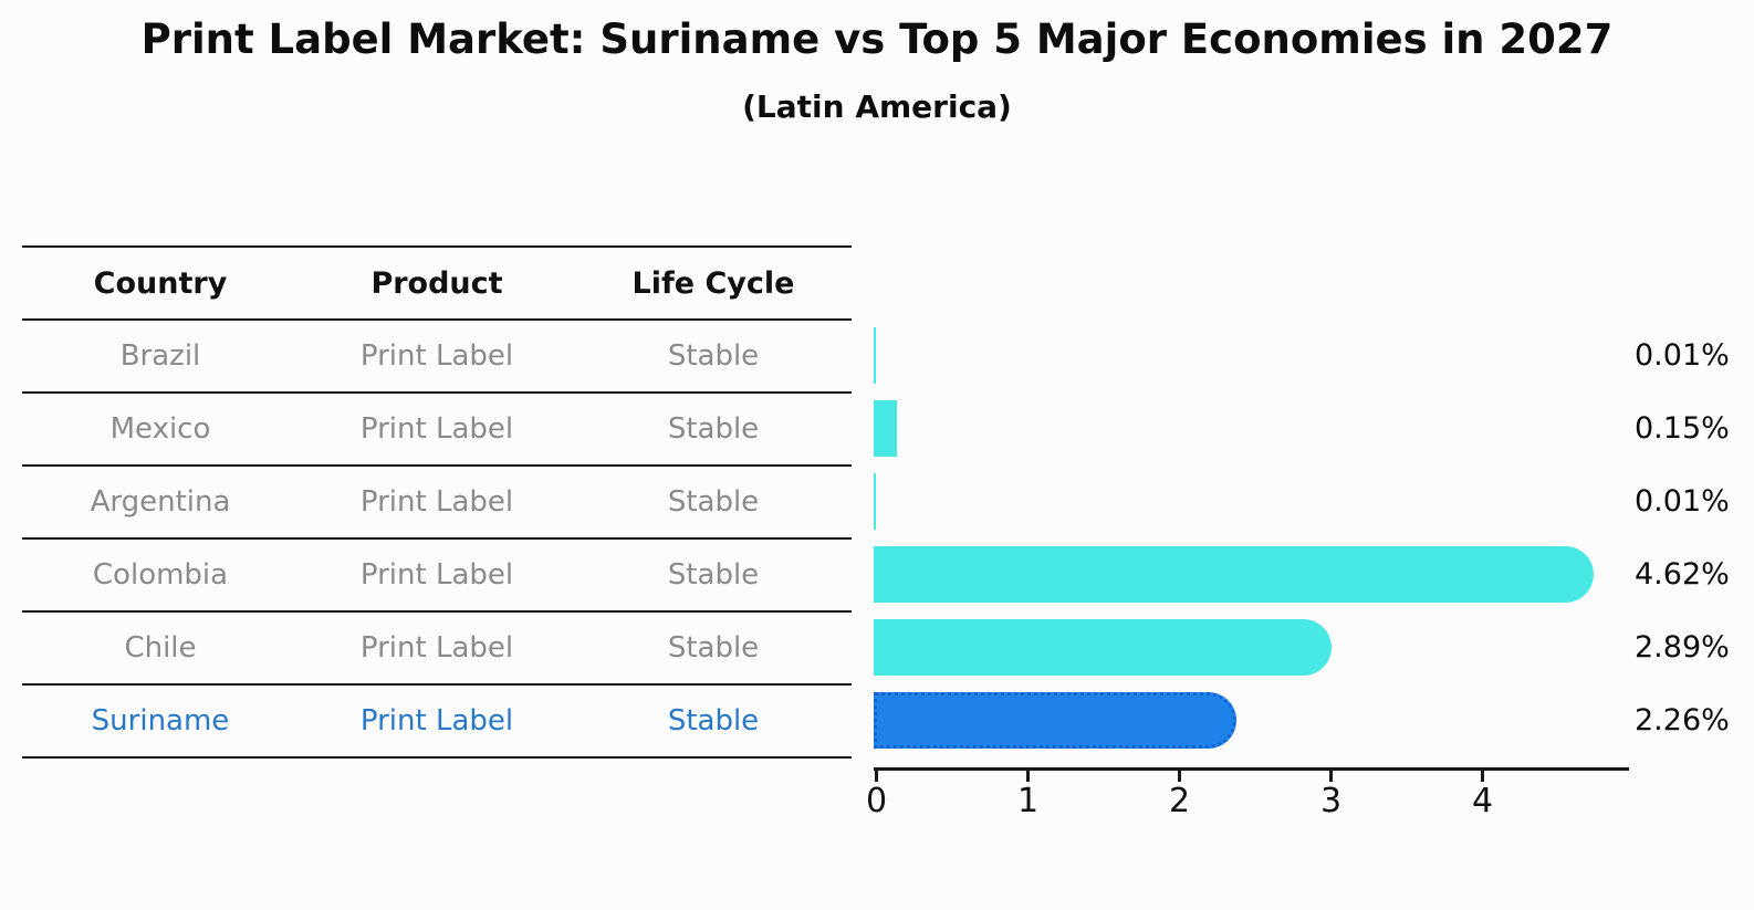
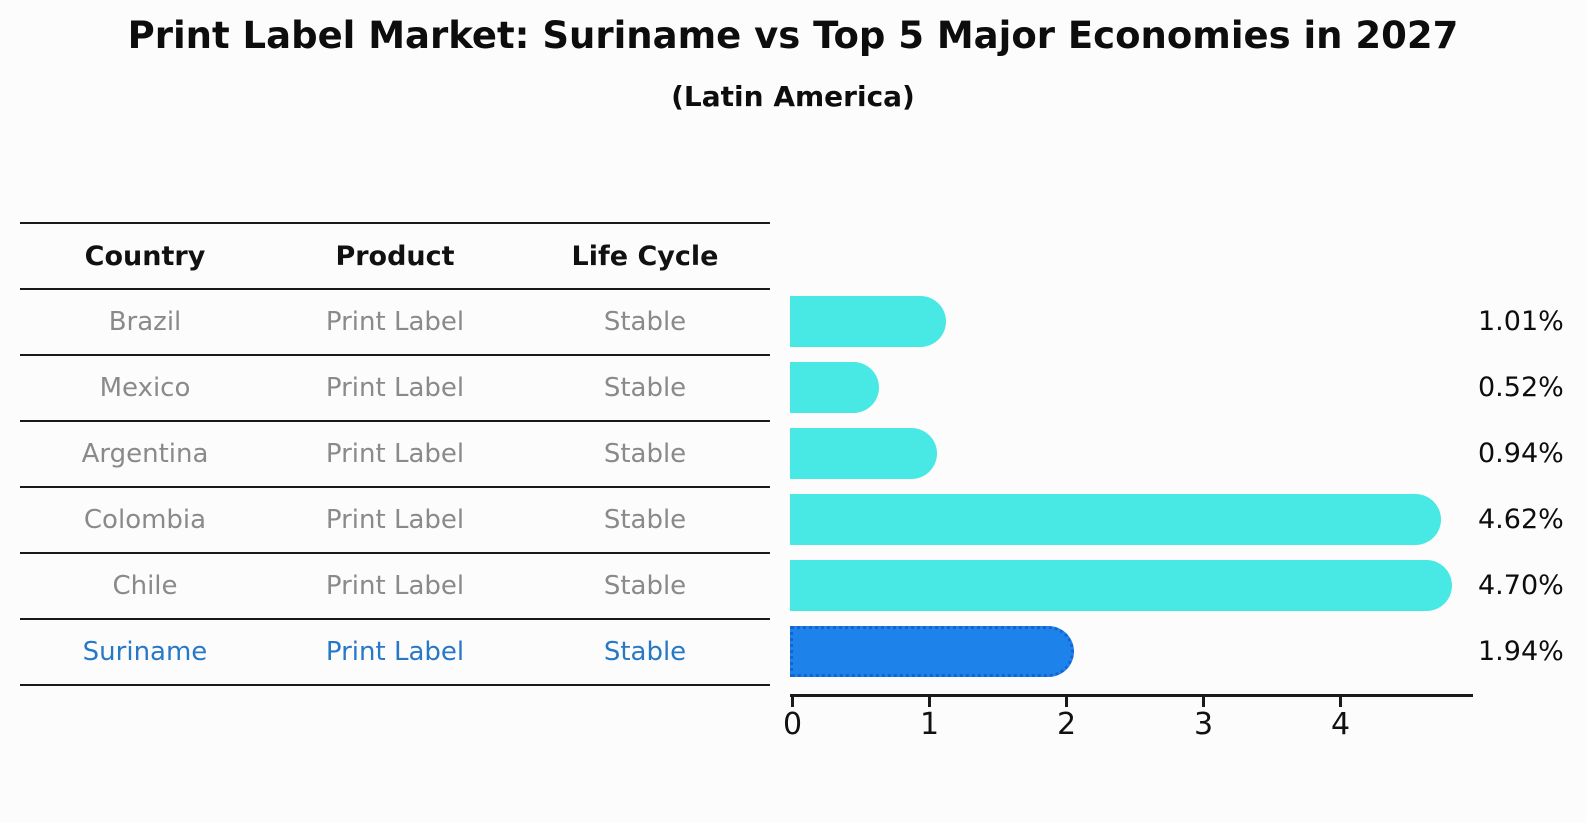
Brazil: 0.01% -> 1.01%
Mexico: 0.15% -> 0.52%
Argentina: 0.01% -> 0.94%
Chile: 2.89% -> 4.70%
Suriname: 2.26% -> 1.94%
